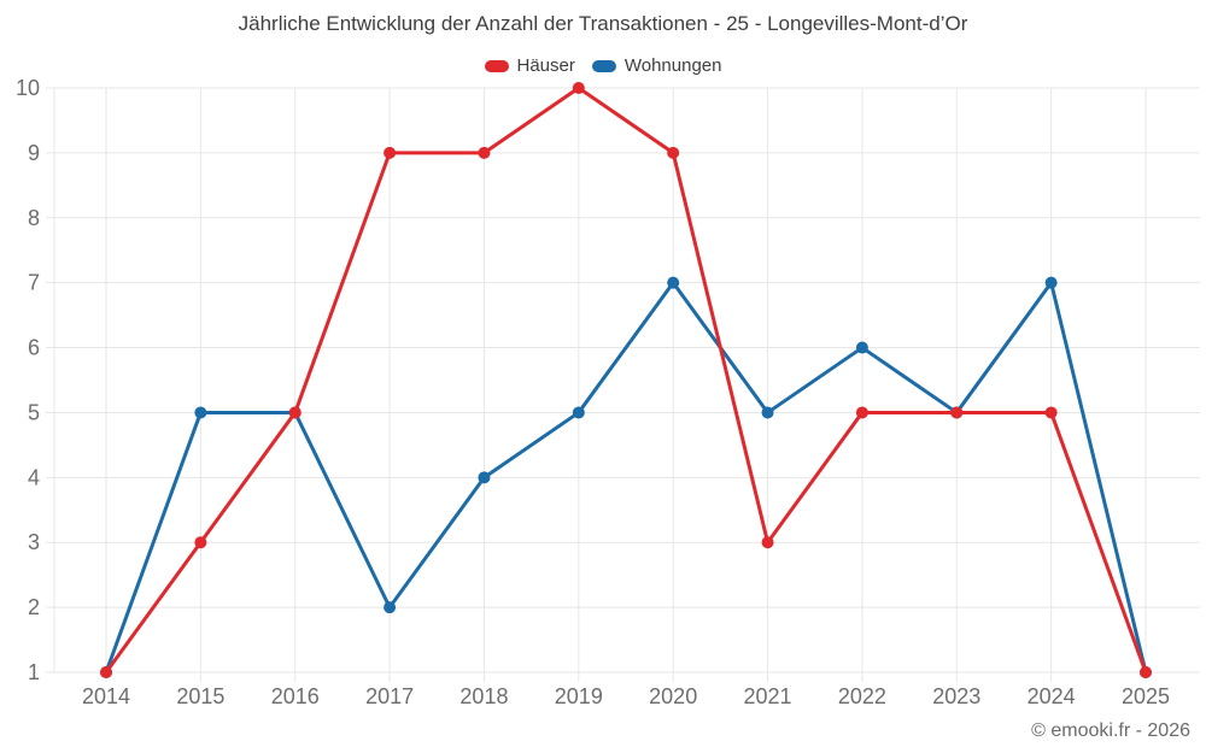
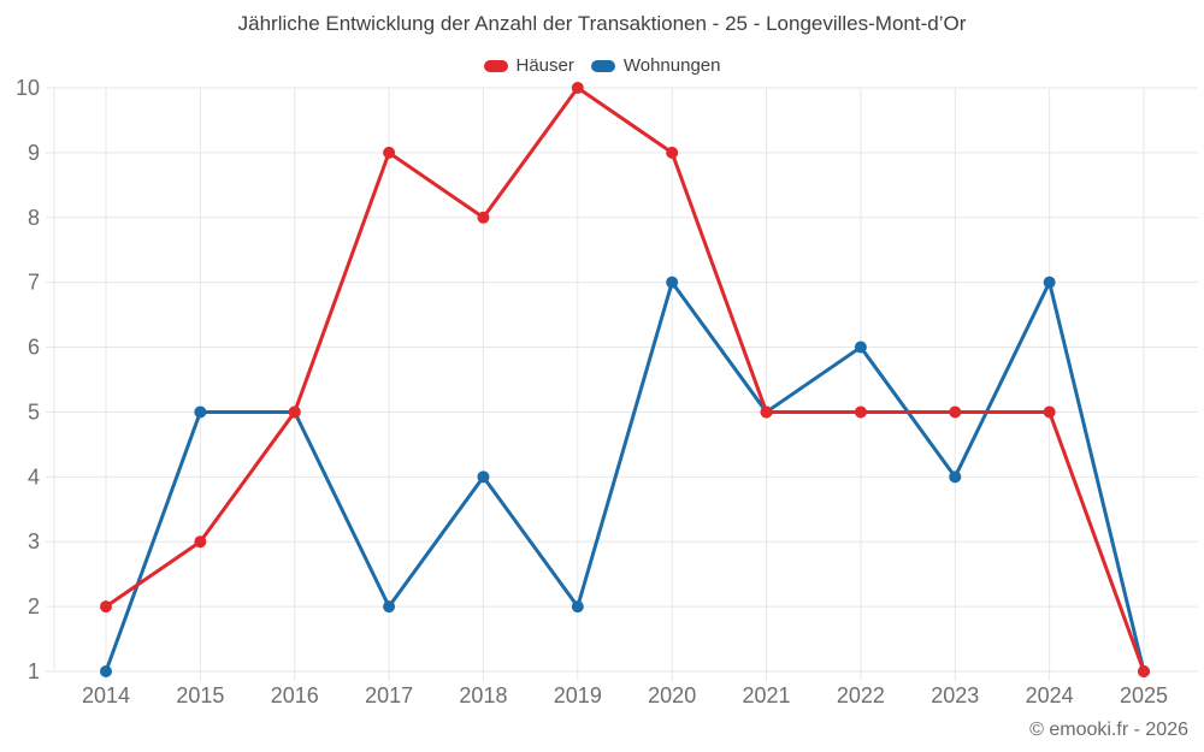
Häuser/2014: 1 -> 2
Häuser/2018: 9 -> 8
Wohnungen/2019: 5 -> 2
Häuser/2021: 3 -> 5
Wohnungen/2023: 5 -> 4
